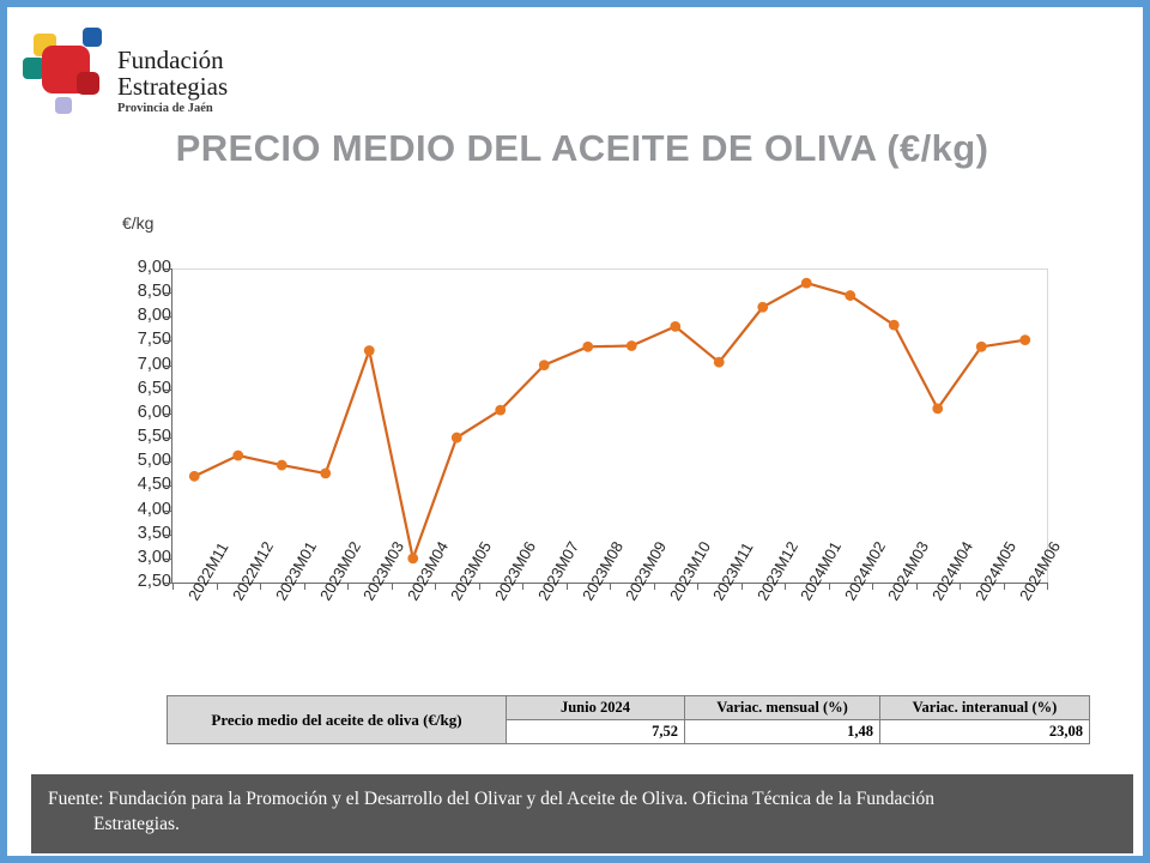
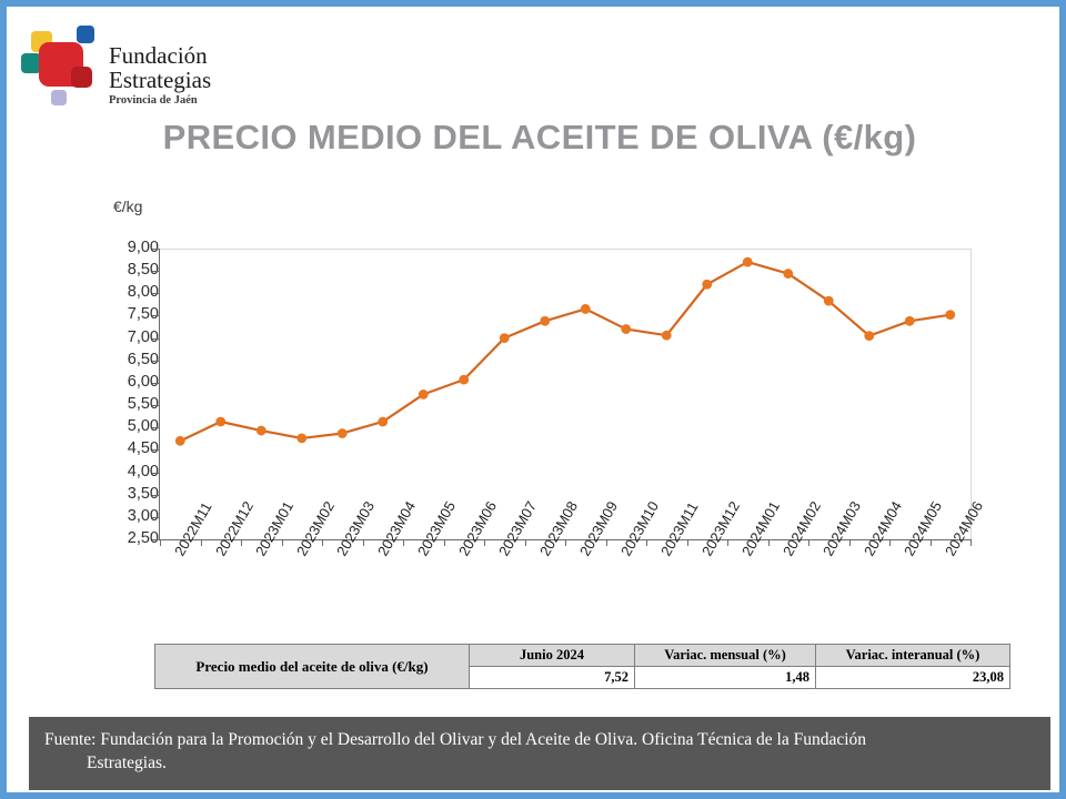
2023M03: 7,3 -> 4,9
2023M04: 3,0 -> 5,1
2023M05: 5,5 -> 5,7
2023M09: 7,4 -> 7,7
2023M10: 7,8 -> 7,2
2024M04: 6,1 -> 7,0
